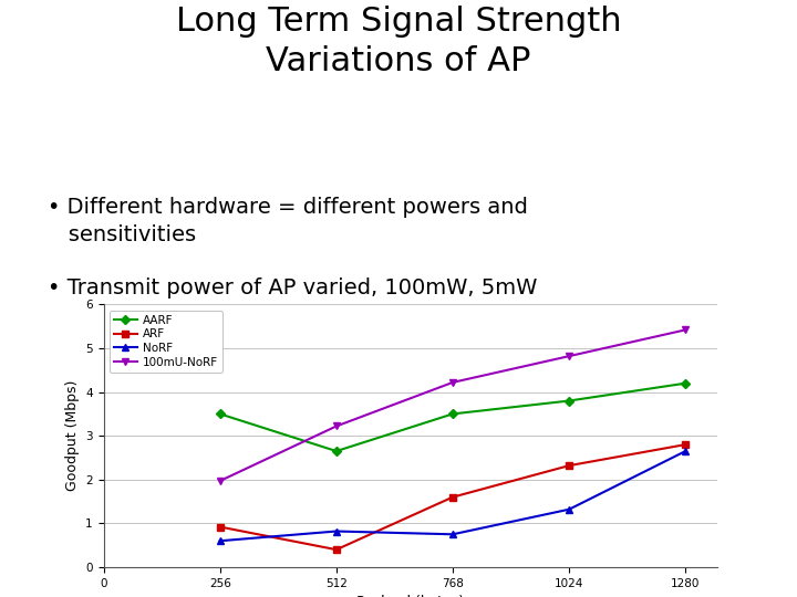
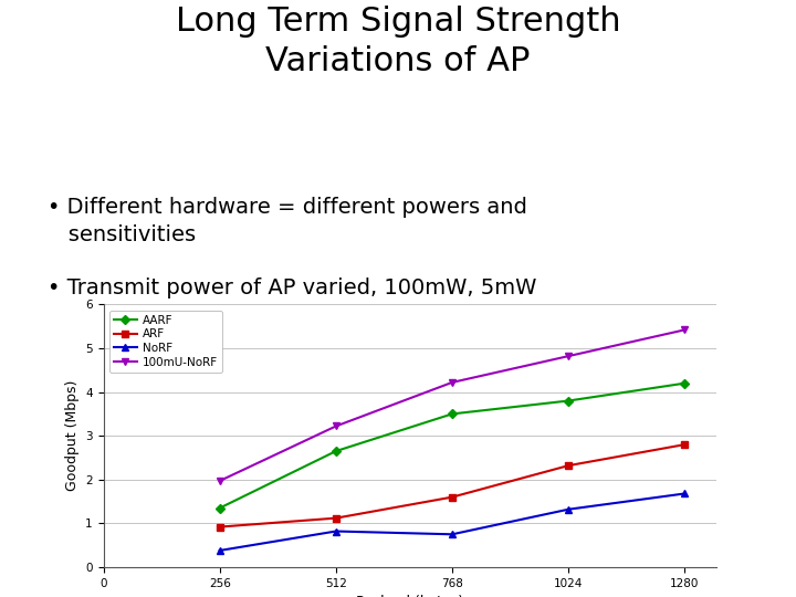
AARF/256: 3.50 -> 1.35
NoRF/256: 0.60 -> 0.38
ARF/512: 0.40 -> 1.12
NoRF/1280: 2.65 -> 1.68
